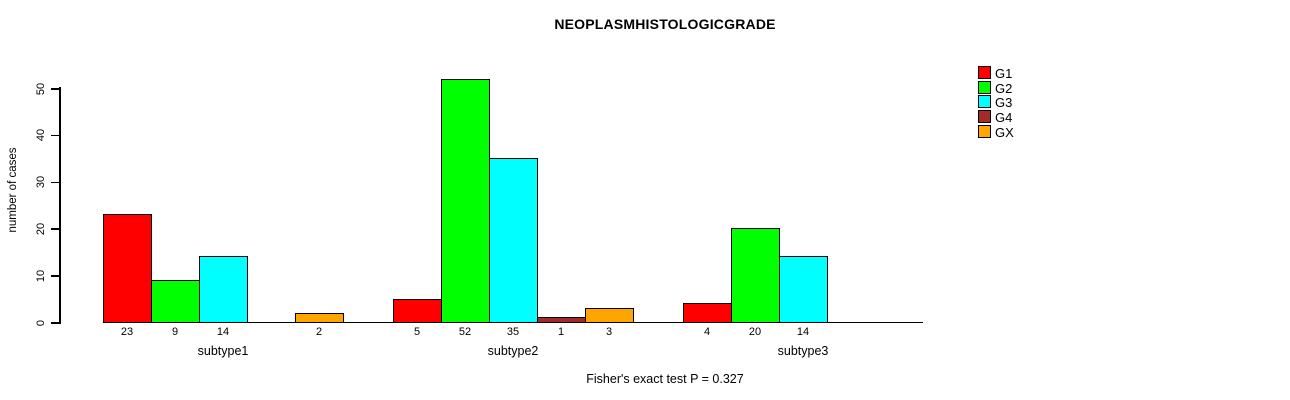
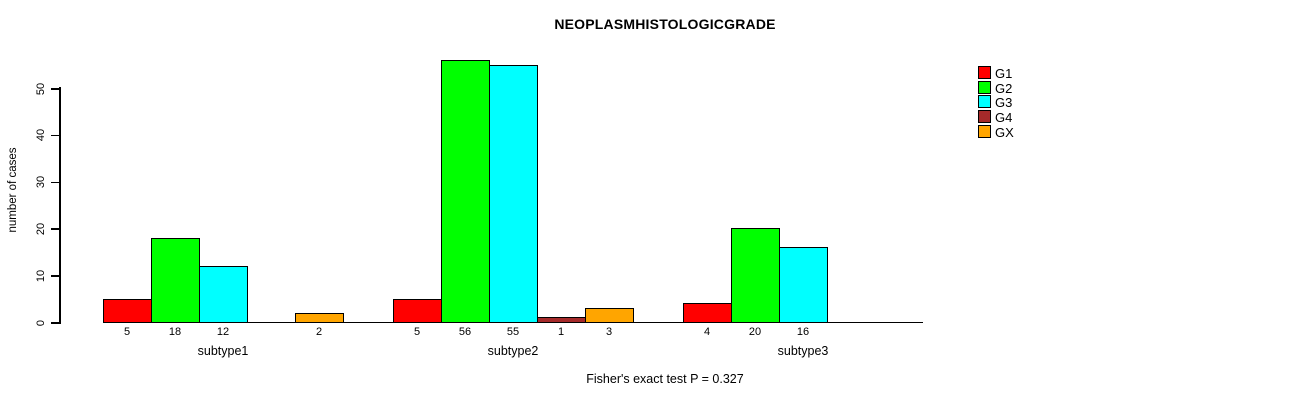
G1/subtype1: 23 -> 5
G2/subtype1: 9 -> 18
G3/subtype1: 14 -> 12
G2/subtype2: 52 -> 56
G3/subtype2: 35 -> 55
G3/subtype3: 14 -> 16
